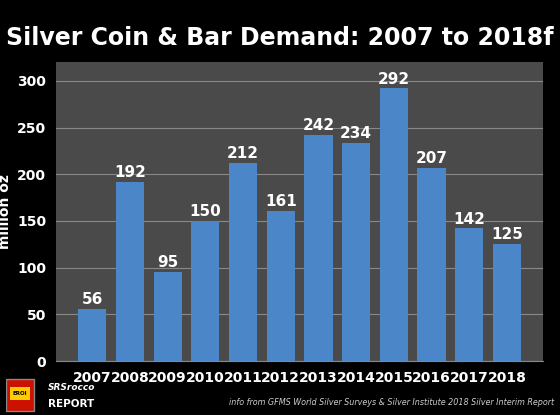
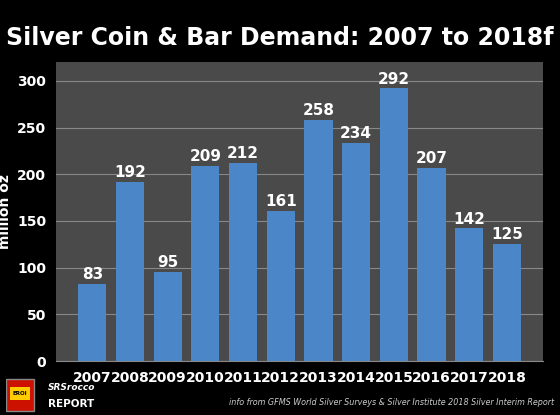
2007: 56 -> 83
2010: 150 -> 209
2013: 242 -> 258
